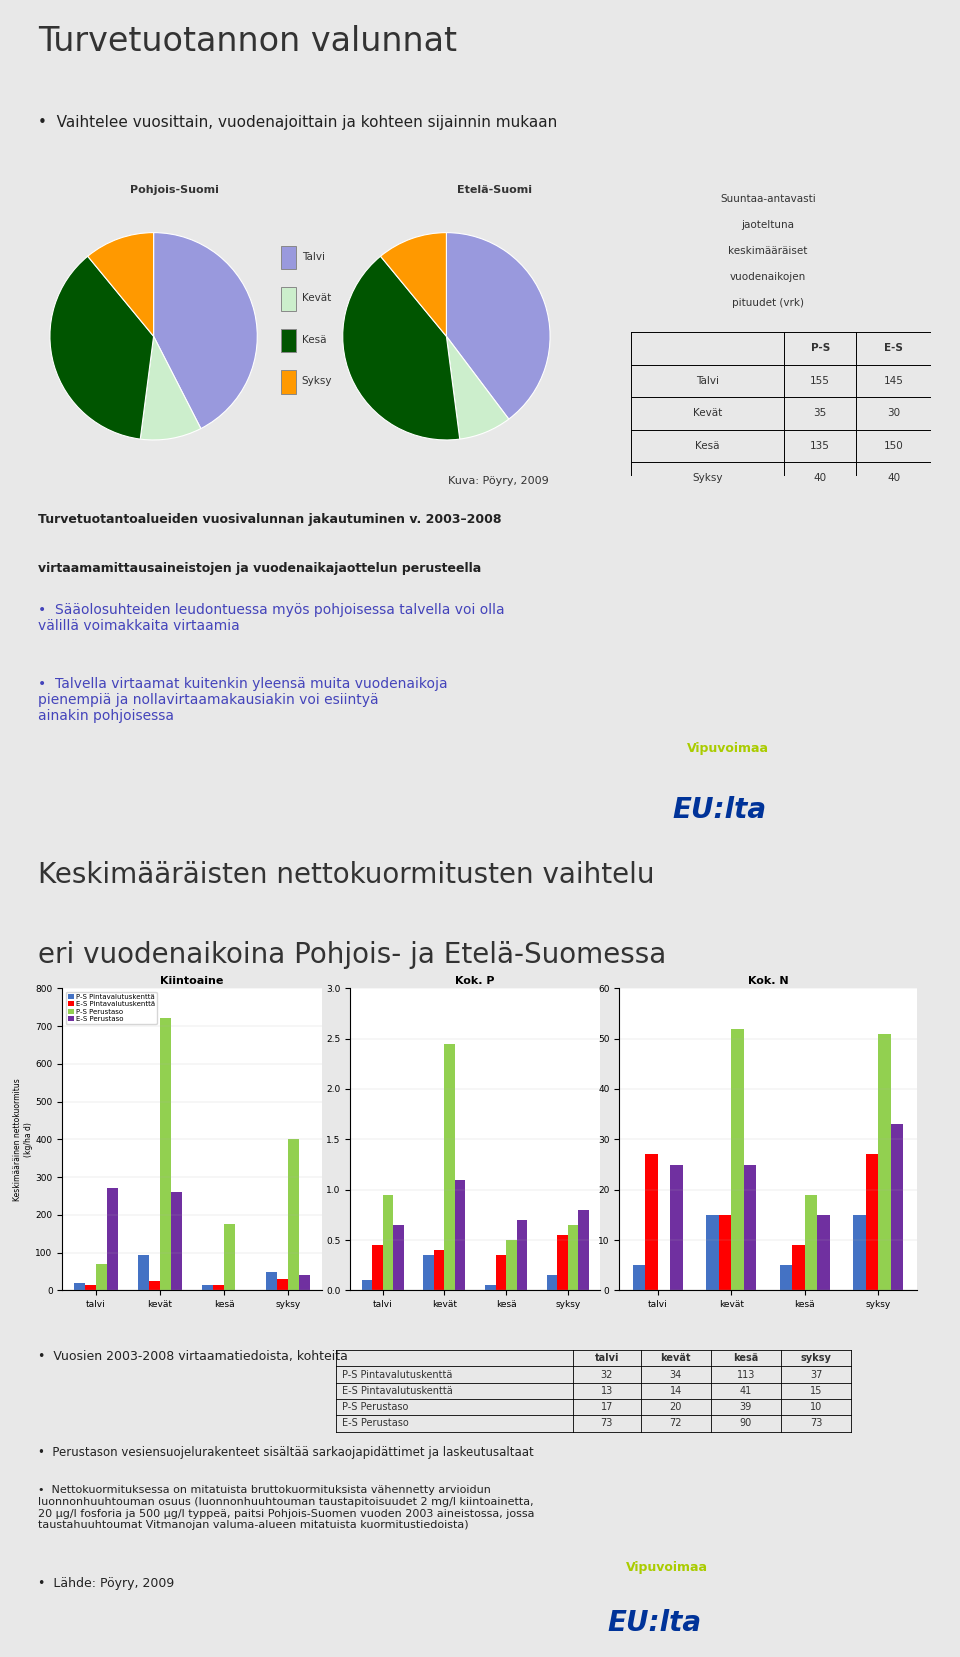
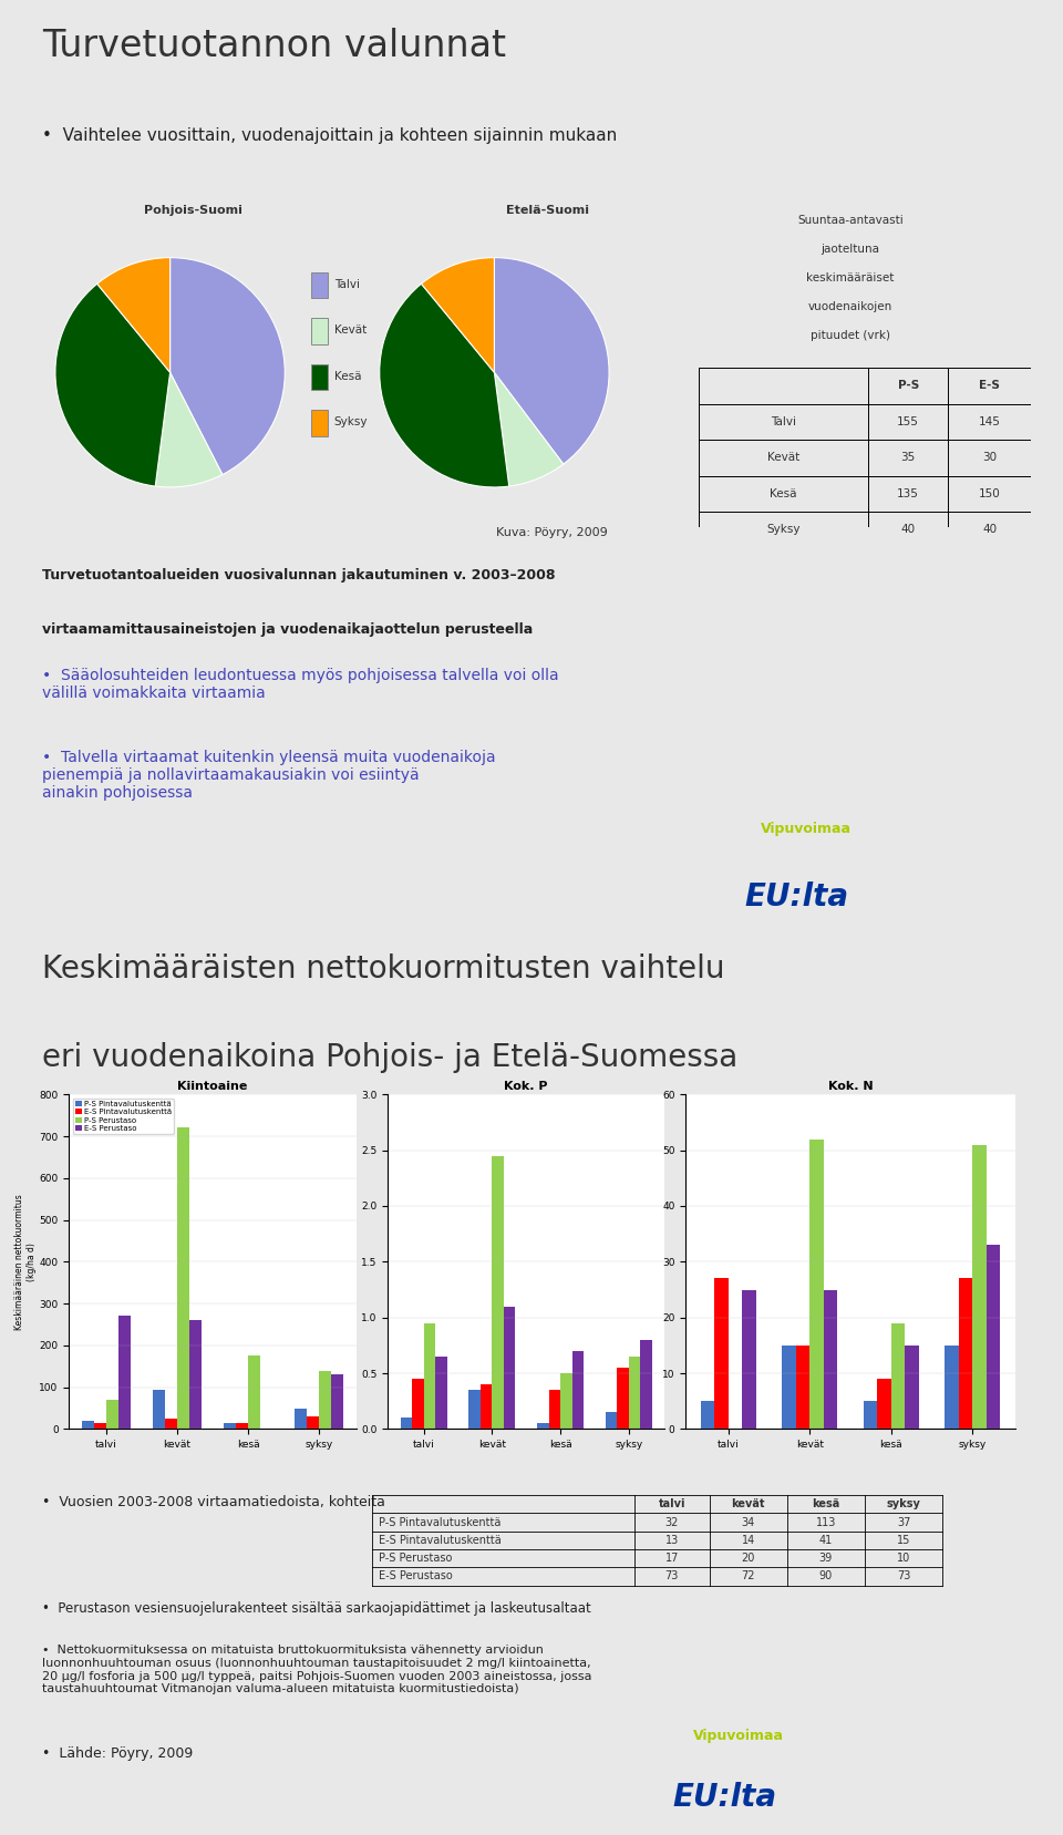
Kiintoaine/P-S Perustaso/syksy: 400 -> 140
Kiintoaine/E-S Perustaso/syksy: 40 -> 130
